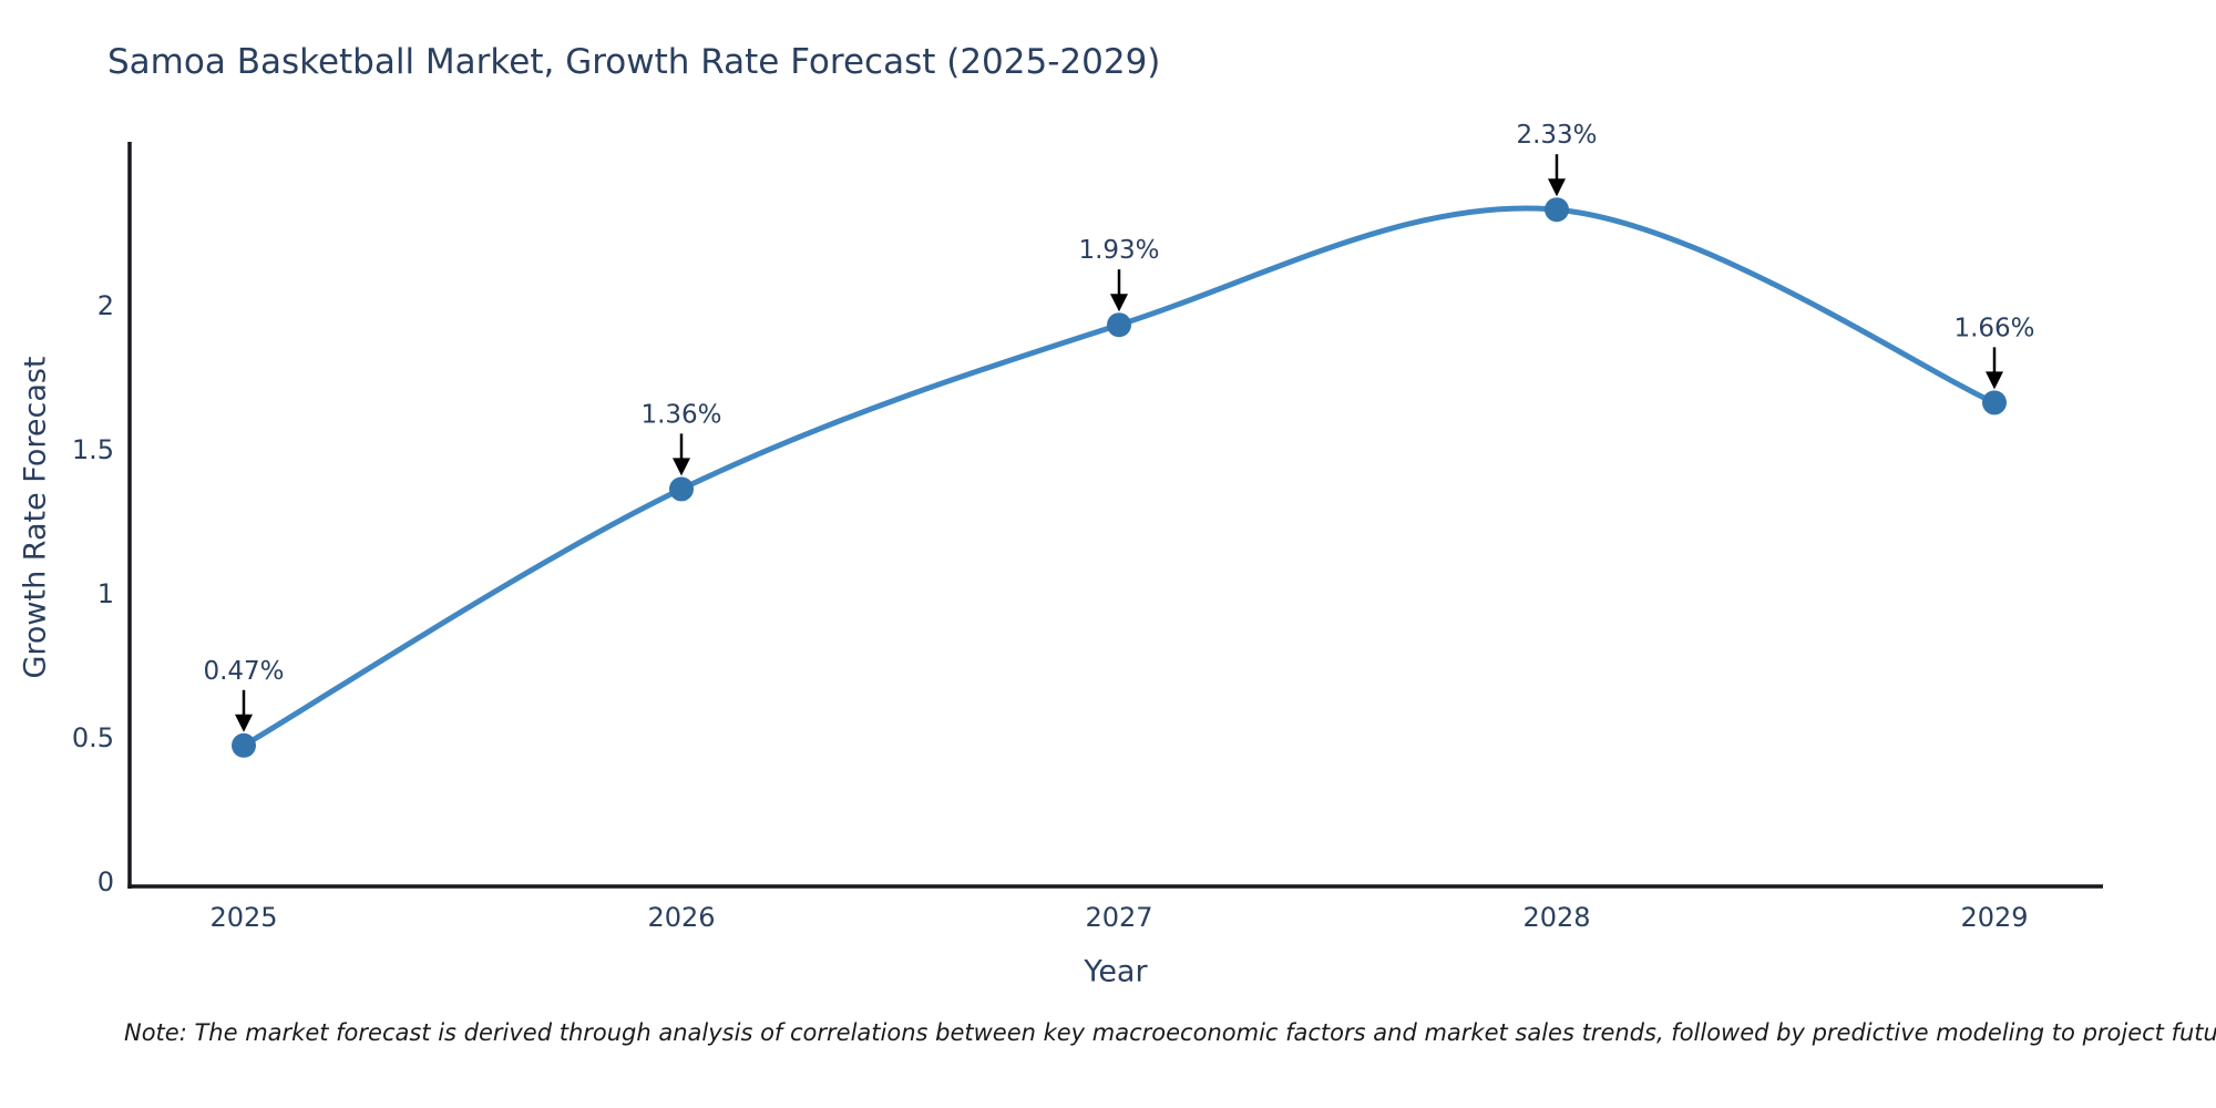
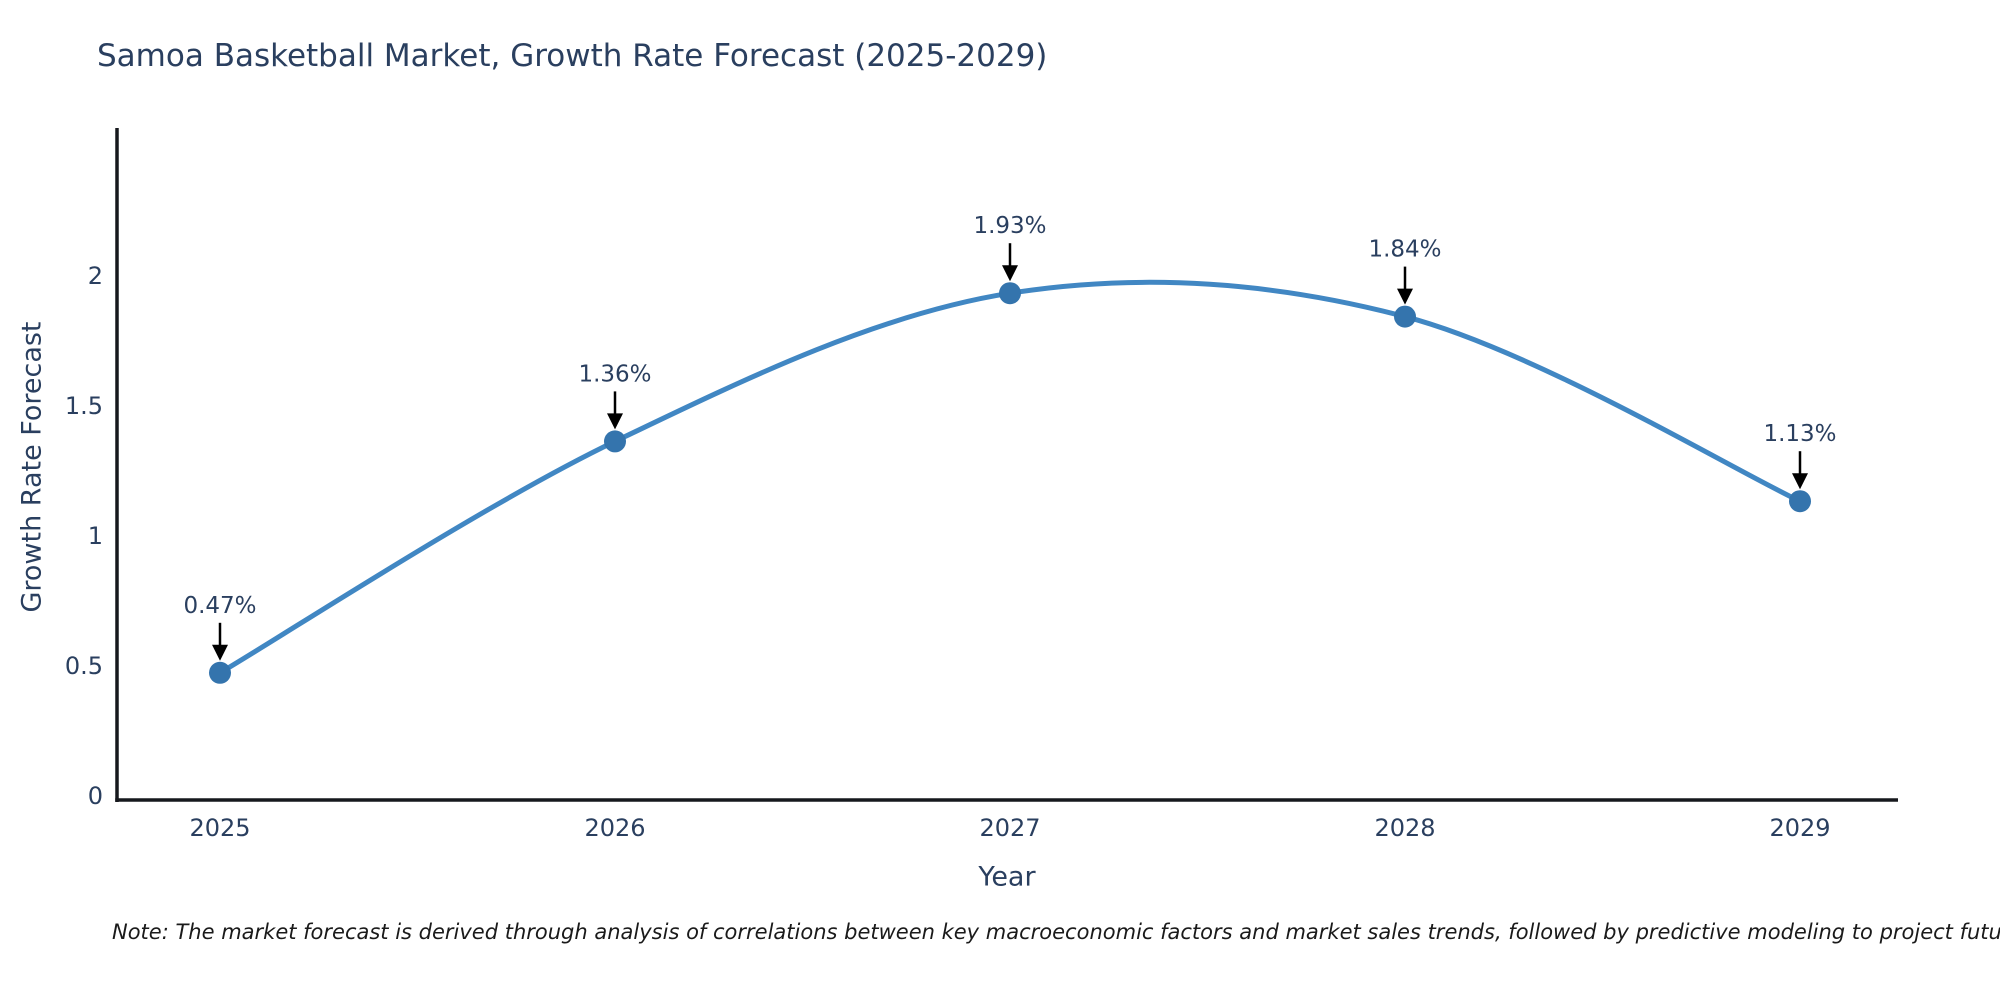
2028: 2.33% -> 1.84%
2029: 1.66% -> 1.13%
